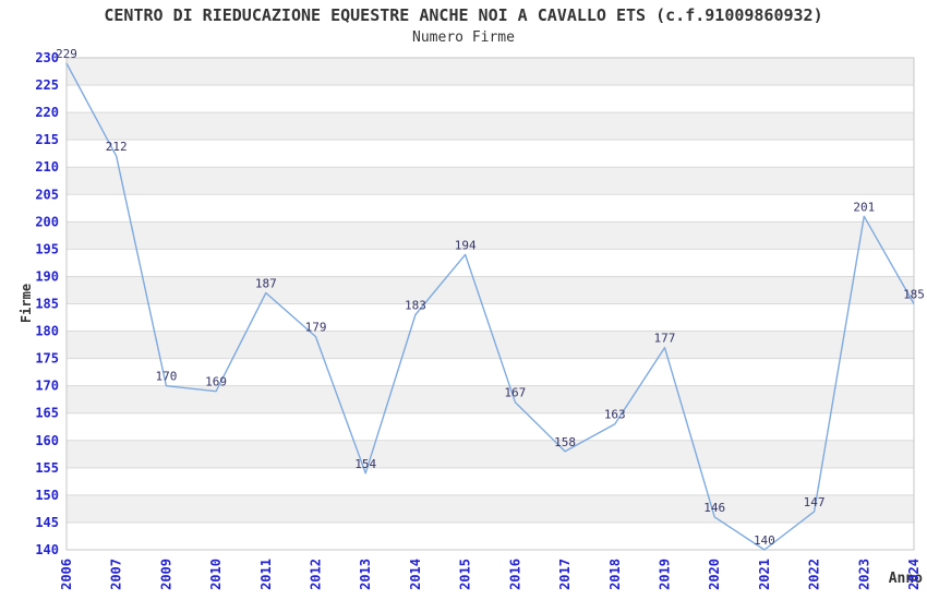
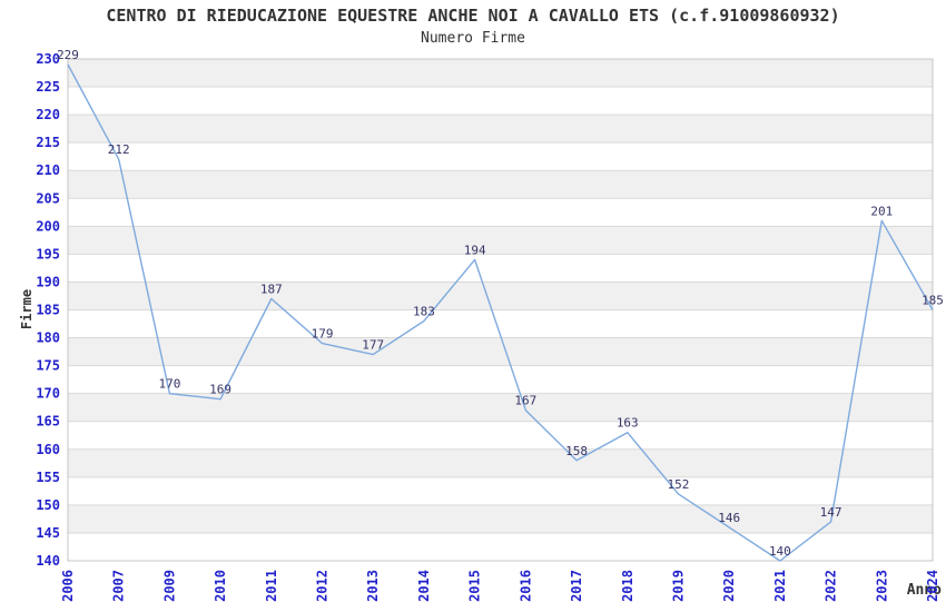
2013: 154 -> 177
2019: 177 -> 152
